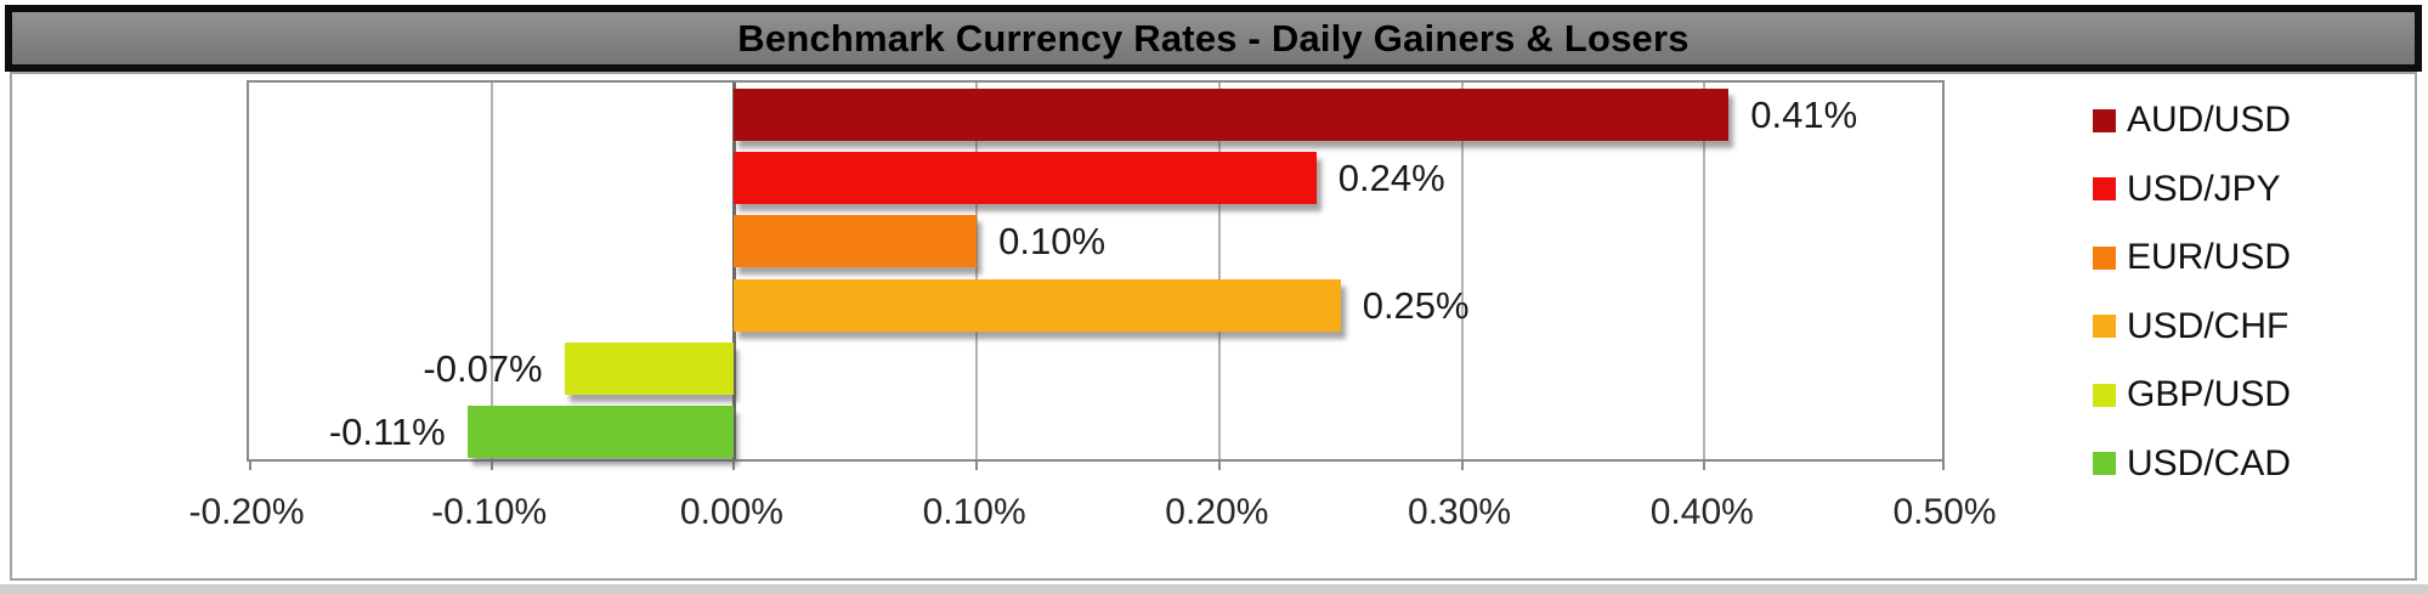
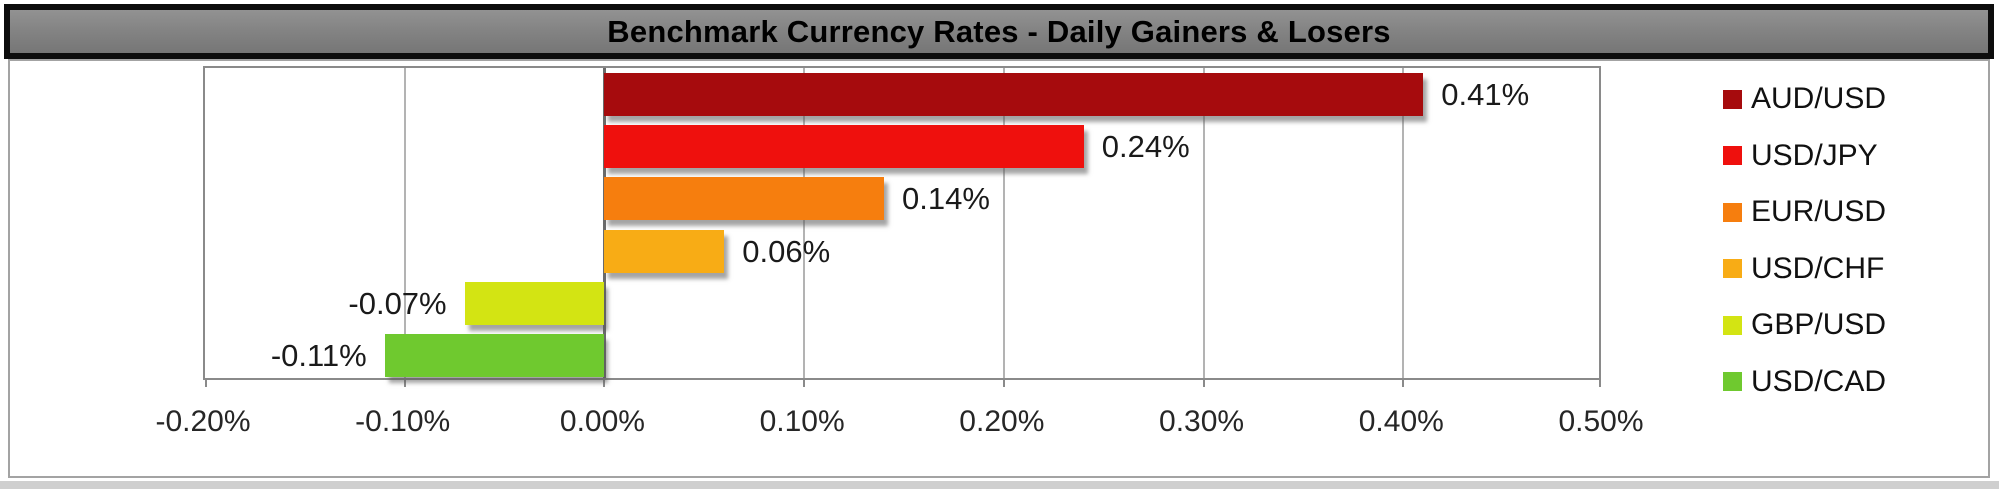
EUR/USD: 0.10% -> 0.14%
USD/CHF: 0.25% -> 0.06%
